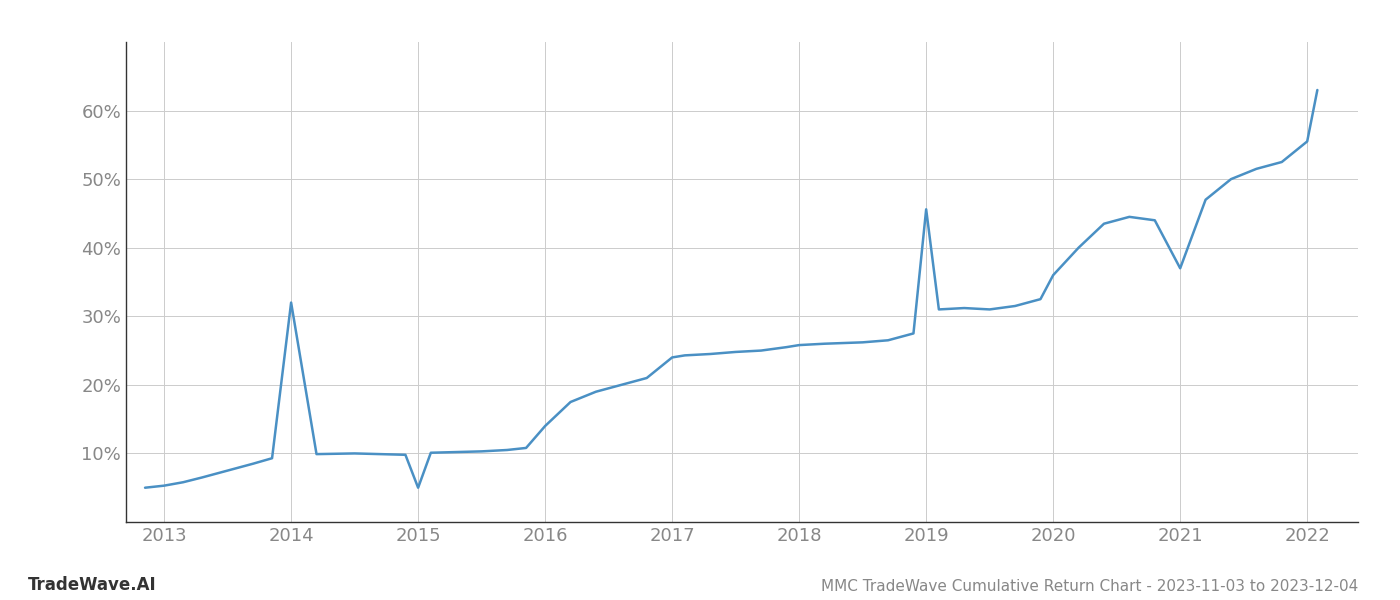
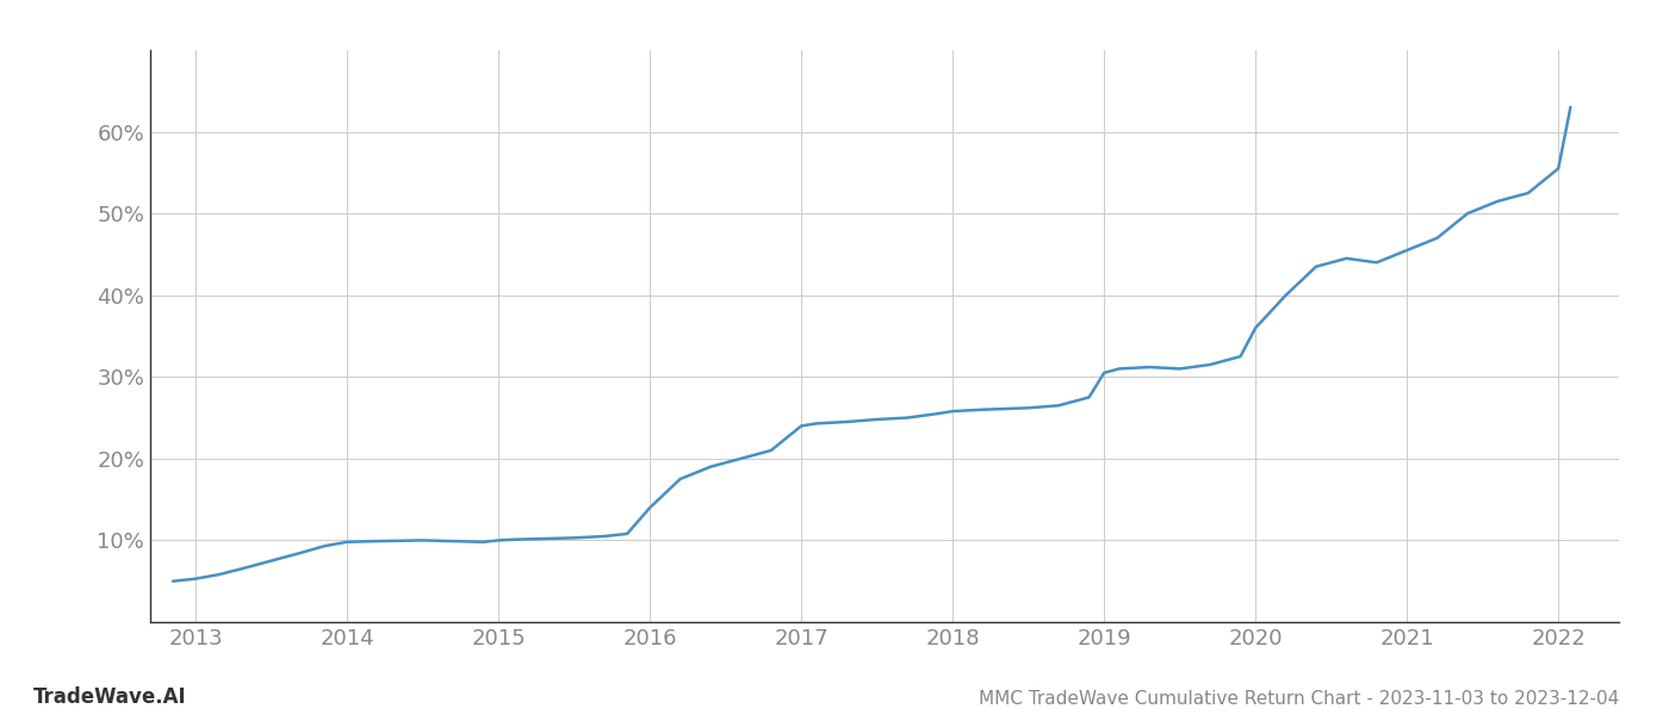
2014: 32.0% -> 9.8%
2015: 5.0% -> 10.0%
2019: 45.6% -> 30.5%
2021: 37.0% -> 45.5%
